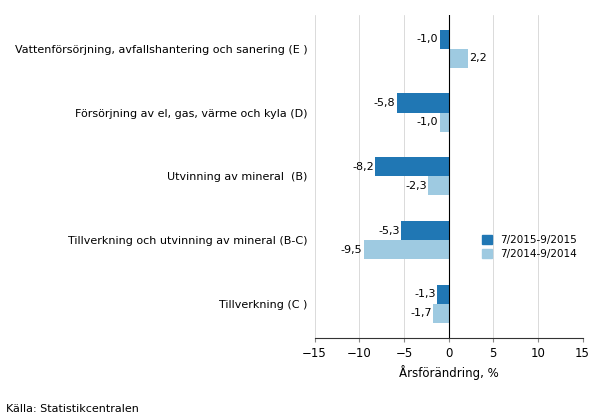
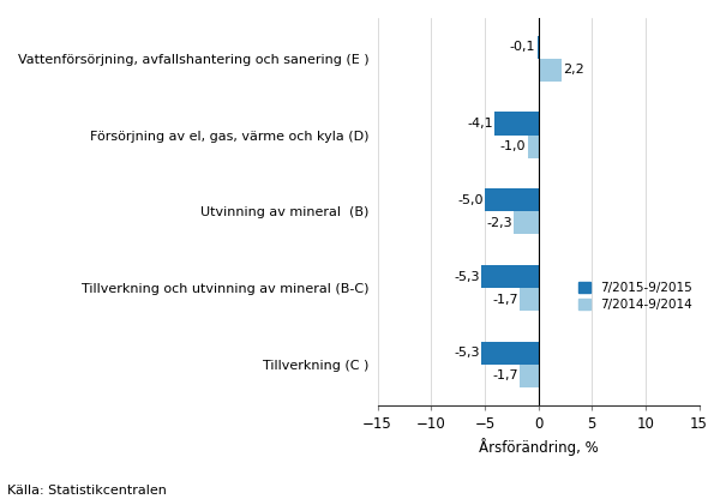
7/2015-9/2015/Vattenförsörjning, avfallshantering och sanering (E ): -1,0 -> -0,1
7/2015-9/2015/Försörjning av el, gas, värme och kyla (D): -5,8 -> -4,1
7/2015-9/2015/Utvinning av mineral (B): -8,2 -> -5,0
7/2014-9/2014/Tillverkning och utvinning av mineral (B-C): -9,5 -> -1,7
7/2015-9/2015/Tillverkning (C ): -1,3 -> -5,3
